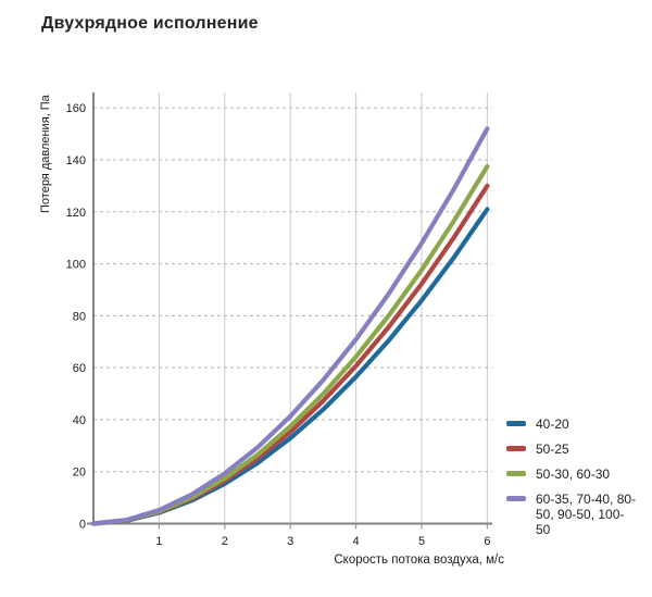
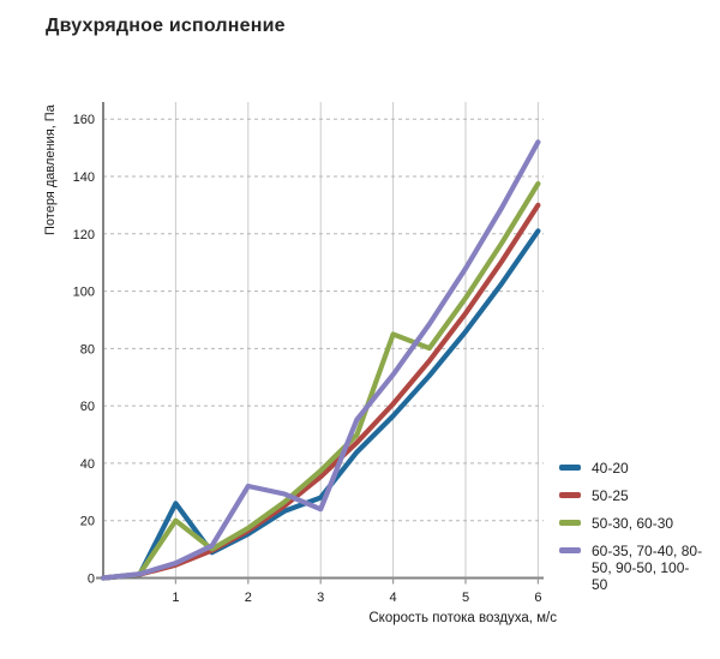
40-20/1: 4 -> 26
50-30, 60-30/1: 5 -> 20
60-35, 70-40, 80-50, 90-50, 100-50/2: 19 -> 32
40-20/3: 33 -> 28
60-35, 70-40, 80-50, 90-50, 100-50/3: 41 -> 24
50-30, 60-30/4: 64 -> 85
